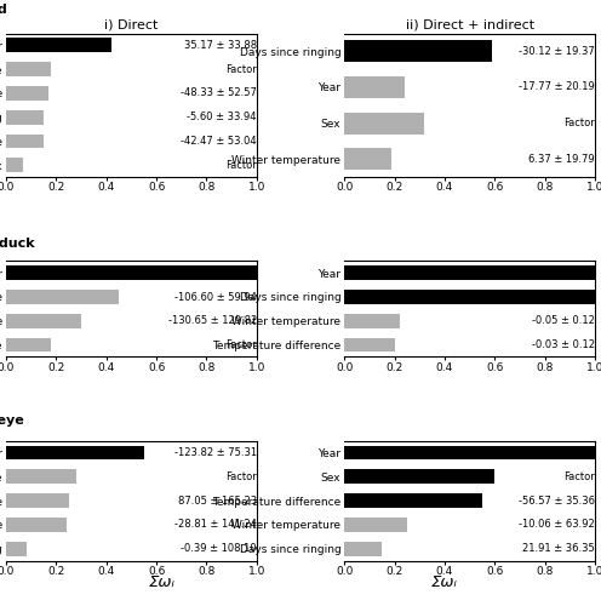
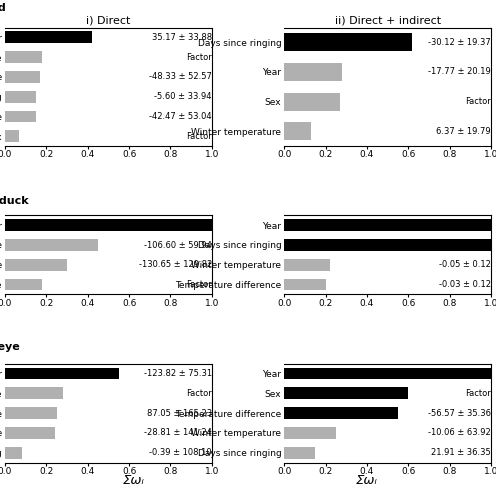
ii) Direct + indirect/Days since ringing: 0.59 -> 0.62
ii) Direct + indirect/Year: 0.24 -> 0.28
ii) Direct + indirect/Sex: 0.32 -> 0.27
ii) Direct + indirect/Winter temperature: 0.19 -> 0.13
